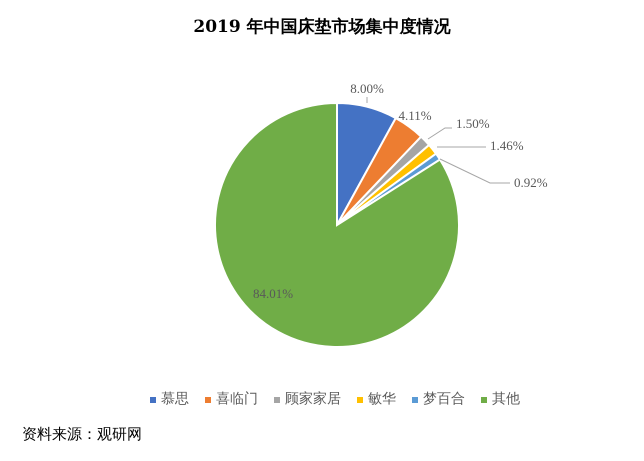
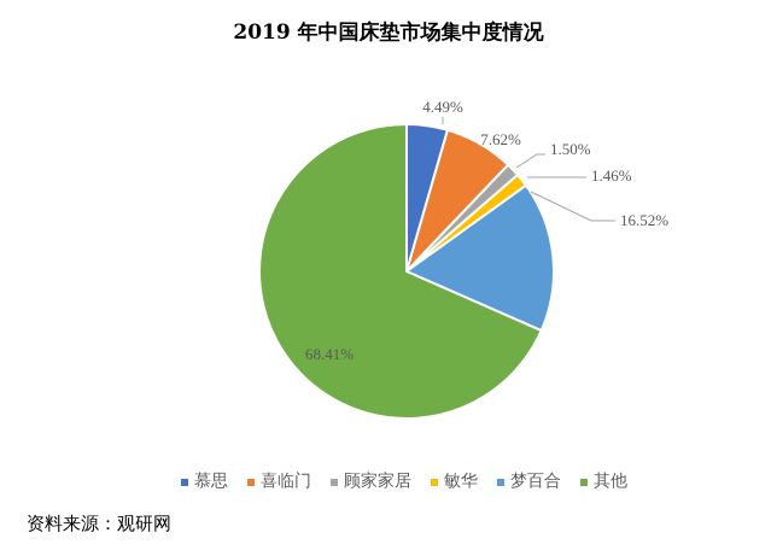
慕思: 8.00% -> 4.49%
喜临门: 4.11% -> 7.62%
梦百合: 0.92% -> 16.52%
其他: 84.01% -> 68.41%
